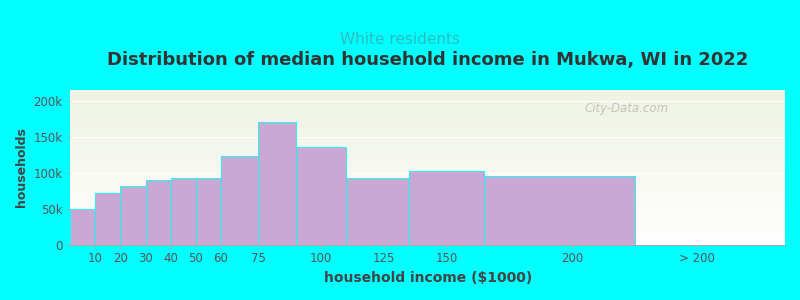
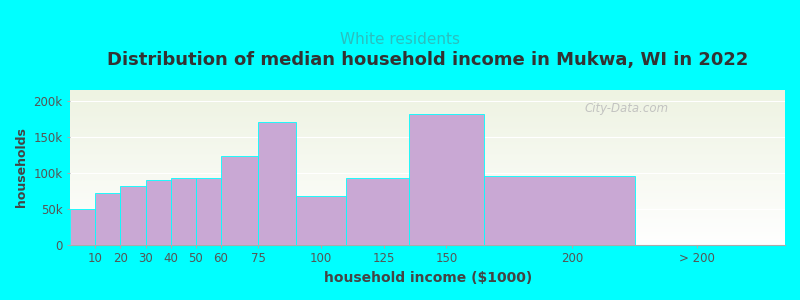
100: 136k -> 68k
150: 103k -> 182k
